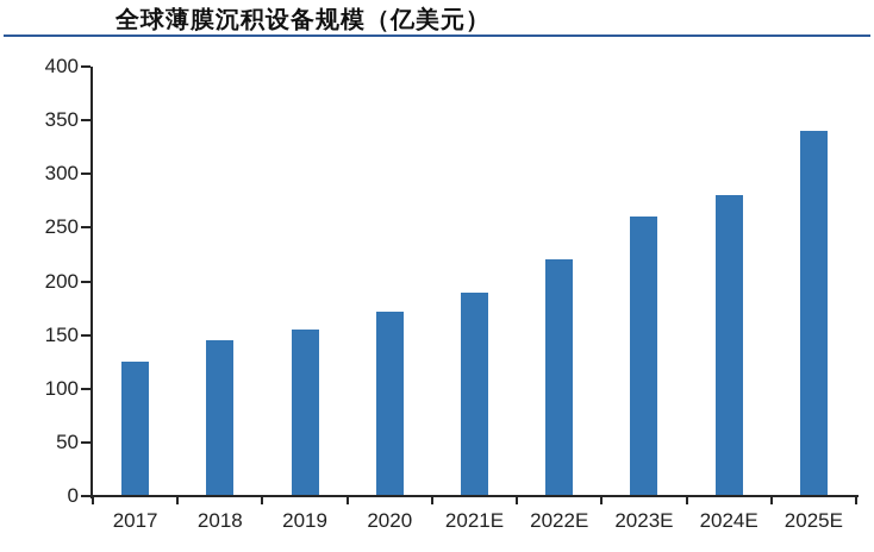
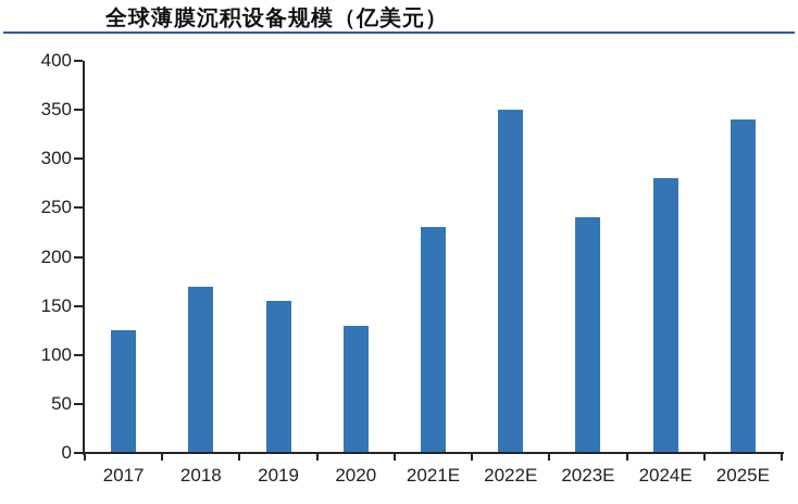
2018: 140 -> 170
2020: 170 -> 130
2021E: 190 -> 230
2022E: 220 -> 350
2023E: 260 -> 240
